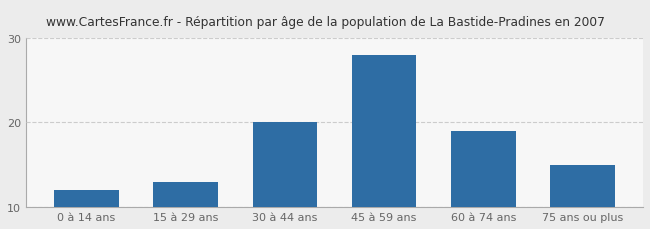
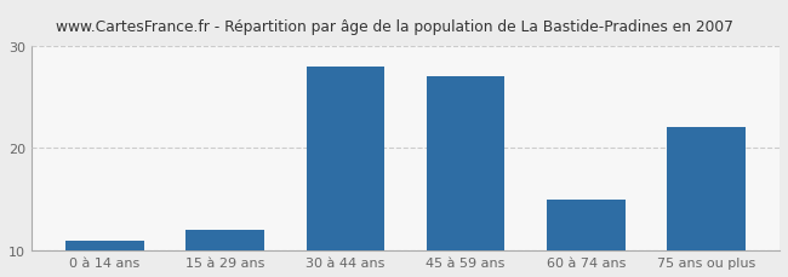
0 à 14 ans: 12 -> 11
15 à 29 ans: 13 -> 12
30 à 44 ans: 20 -> 28
45 à 59 ans: 28 -> 27
60 à 74 ans: 19 -> 15
75 ans ou plus: 15 -> 22
